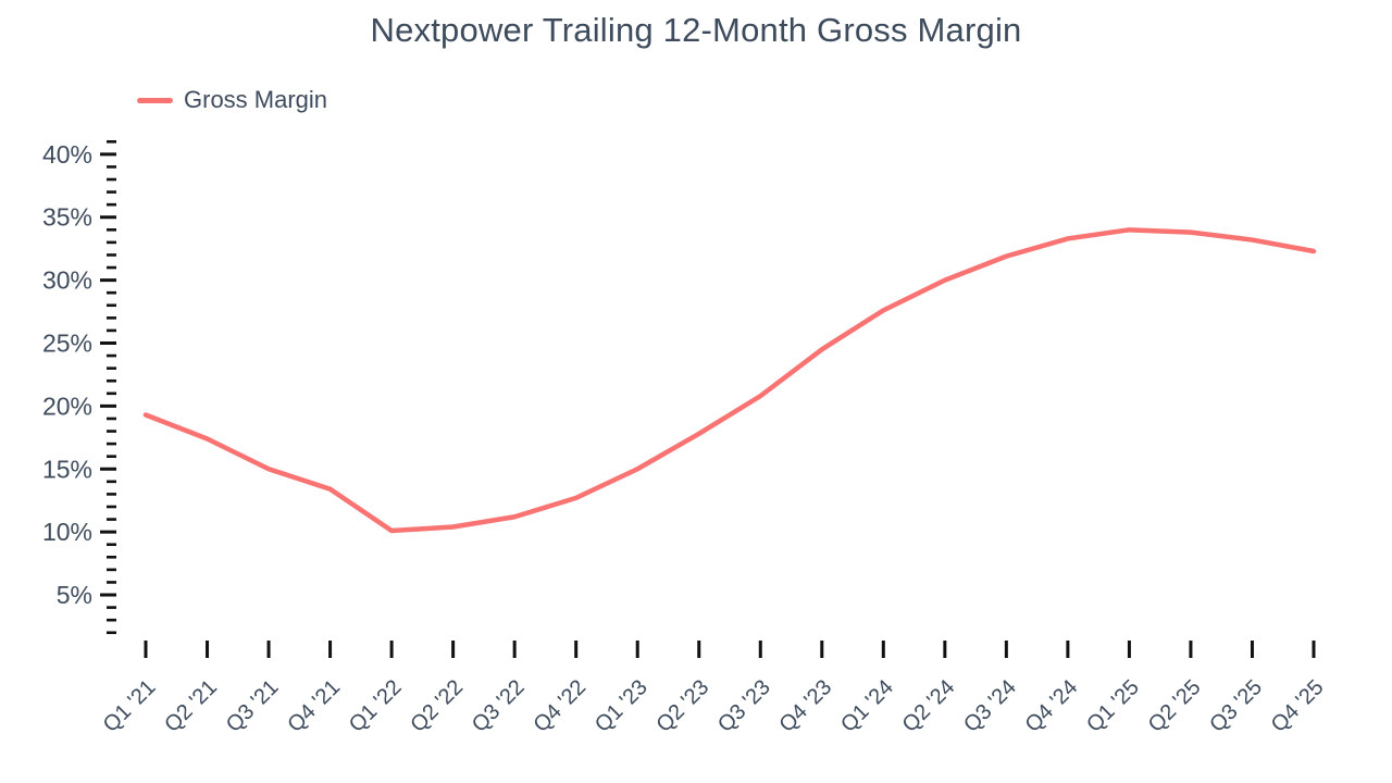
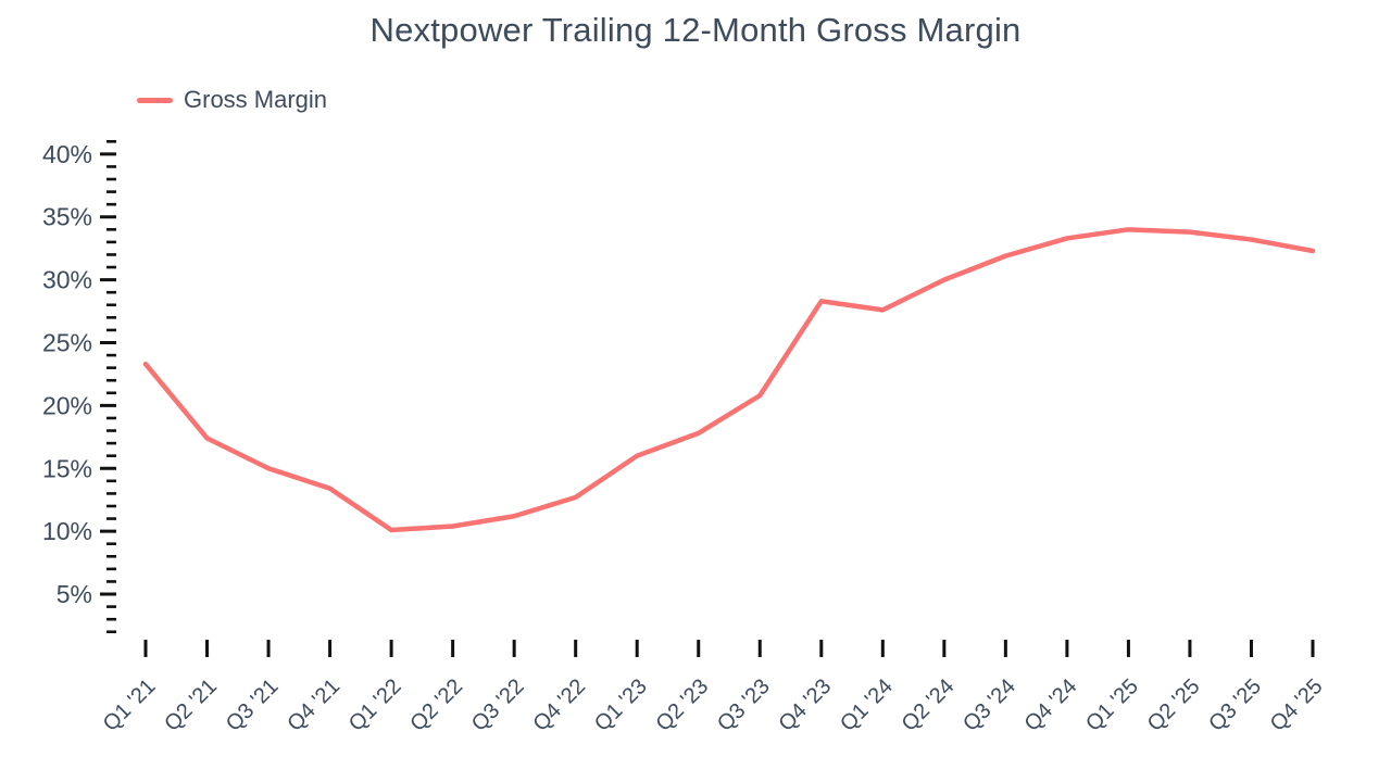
Q1 '21: 19.3% -> 23.3%
Q1 '23: 15.0% -> 16.0%
Q4 '23: 24.5% -> 28.3%
